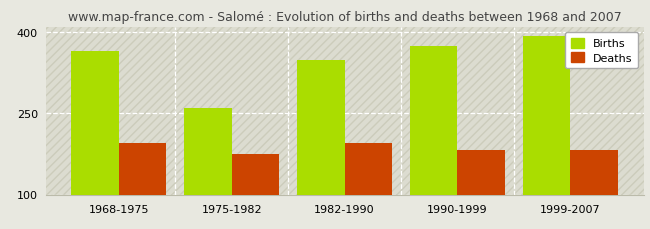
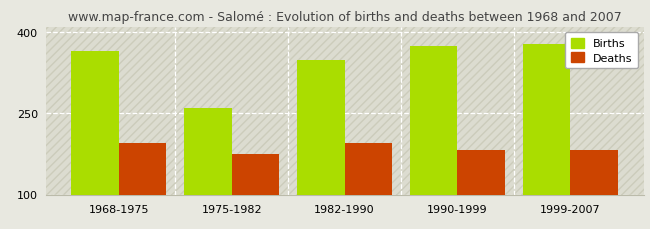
Births/1999-2007: 392 -> 378
